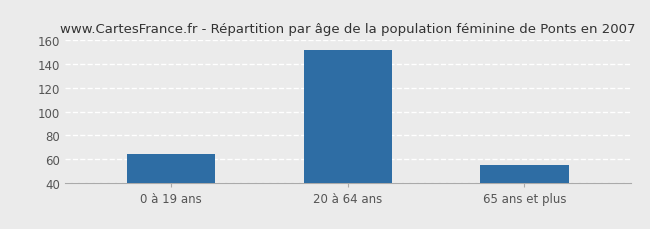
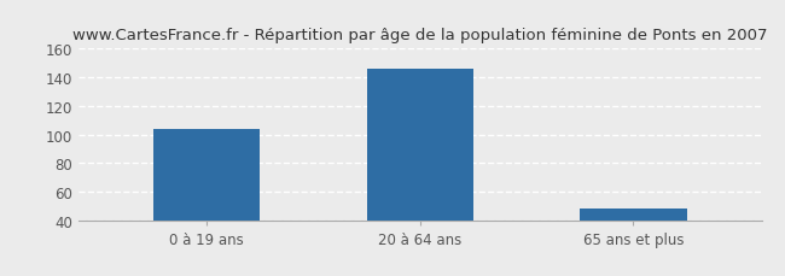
0 à 19 ans: 64 -> 104
20 à 64 ans: 152 -> 146
65 ans et plus: 55 -> 48
